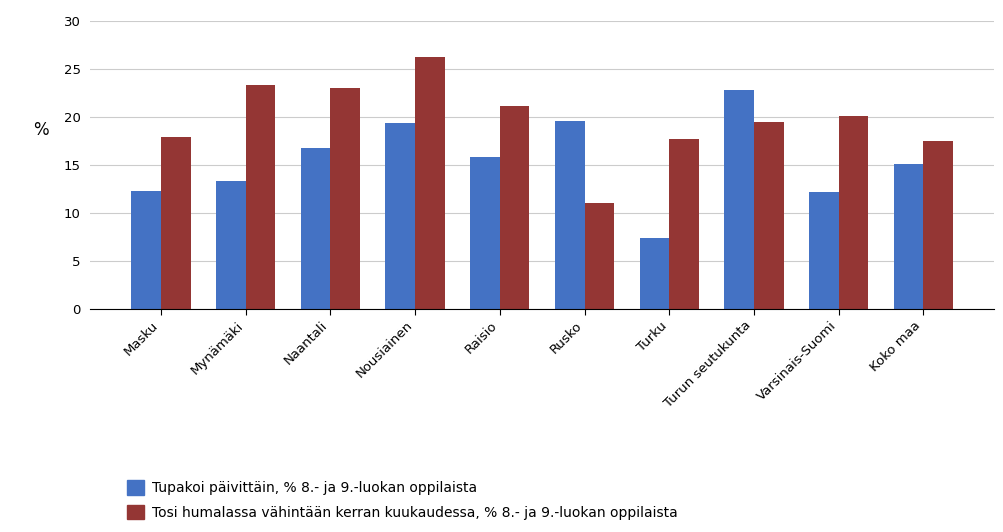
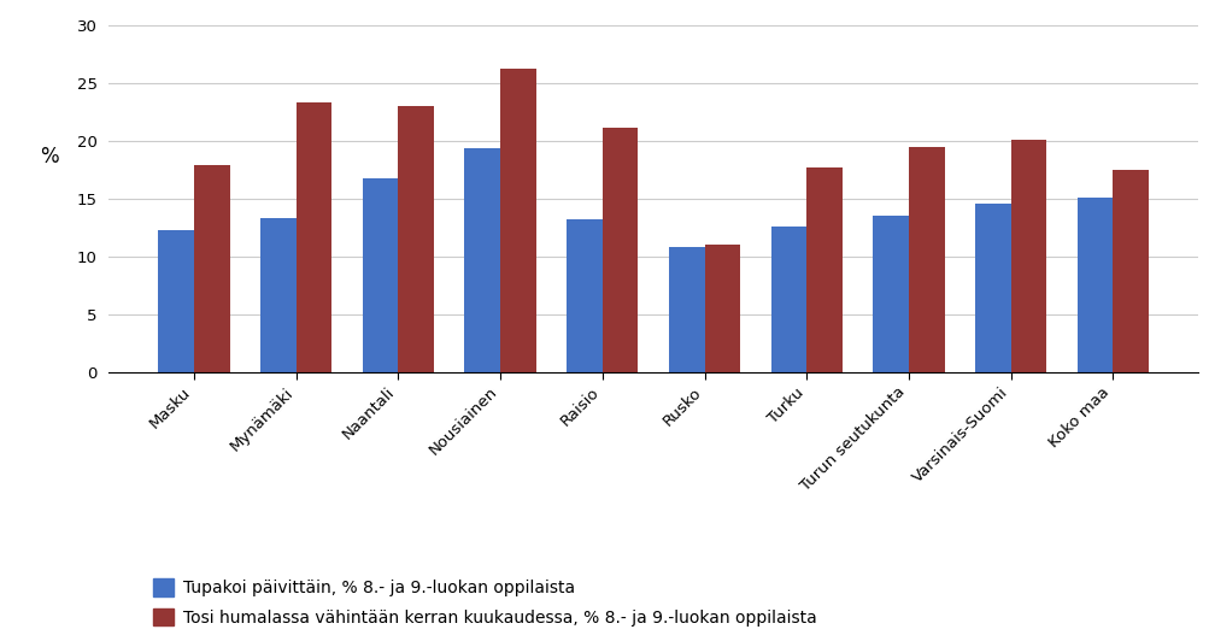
Tupakoi päivittäin, % 8.- ja 9.-luokan oppilaista/Raisio: 15.8 -> 13.2
Tupakoi päivittäin, % 8.- ja 9.-luokan oppilaista/Rusko: 19.6 -> 10.8
Tupakoi päivittäin, % 8.- ja 9.-luokan oppilaista/Turku: 7.4 -> 12.6
Tupakoi päivittäin, % 8.- ja 9.-luokan oppilaista/Turun seutukunta: 22.8 -> 13.5
Tupakoi päivittäin, % 8.- ja 9.-luokan oppilaista/Varsinais-Suomi: 12.2 -> 14.6
